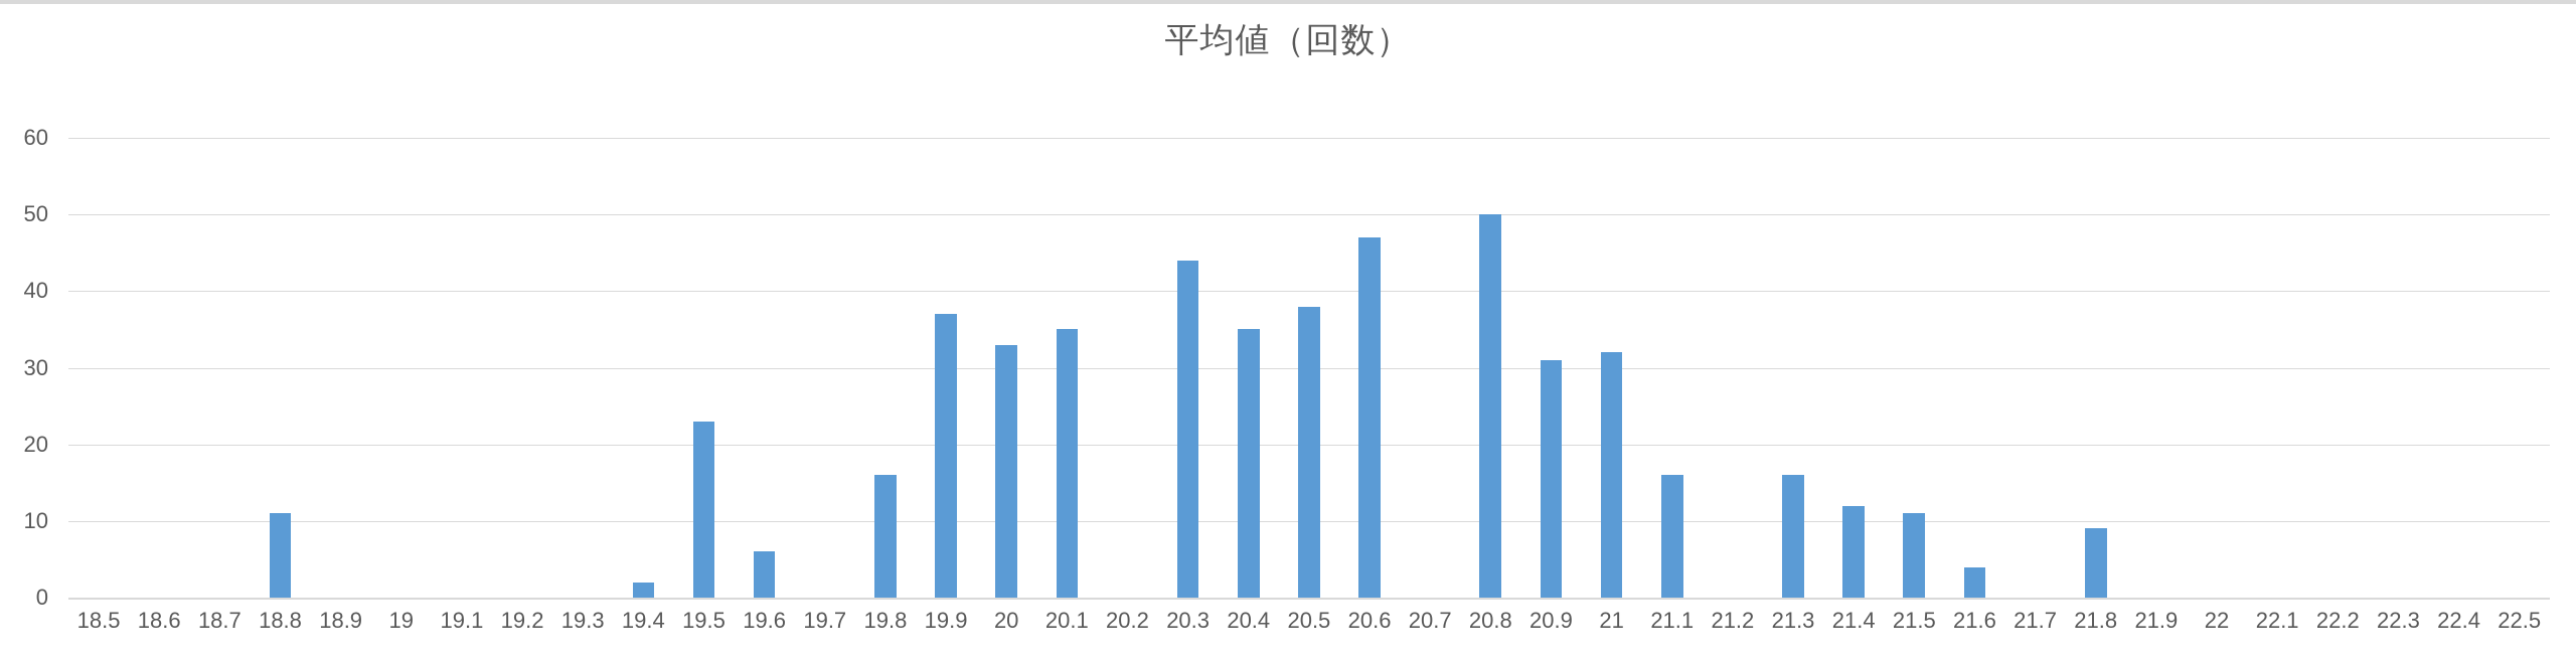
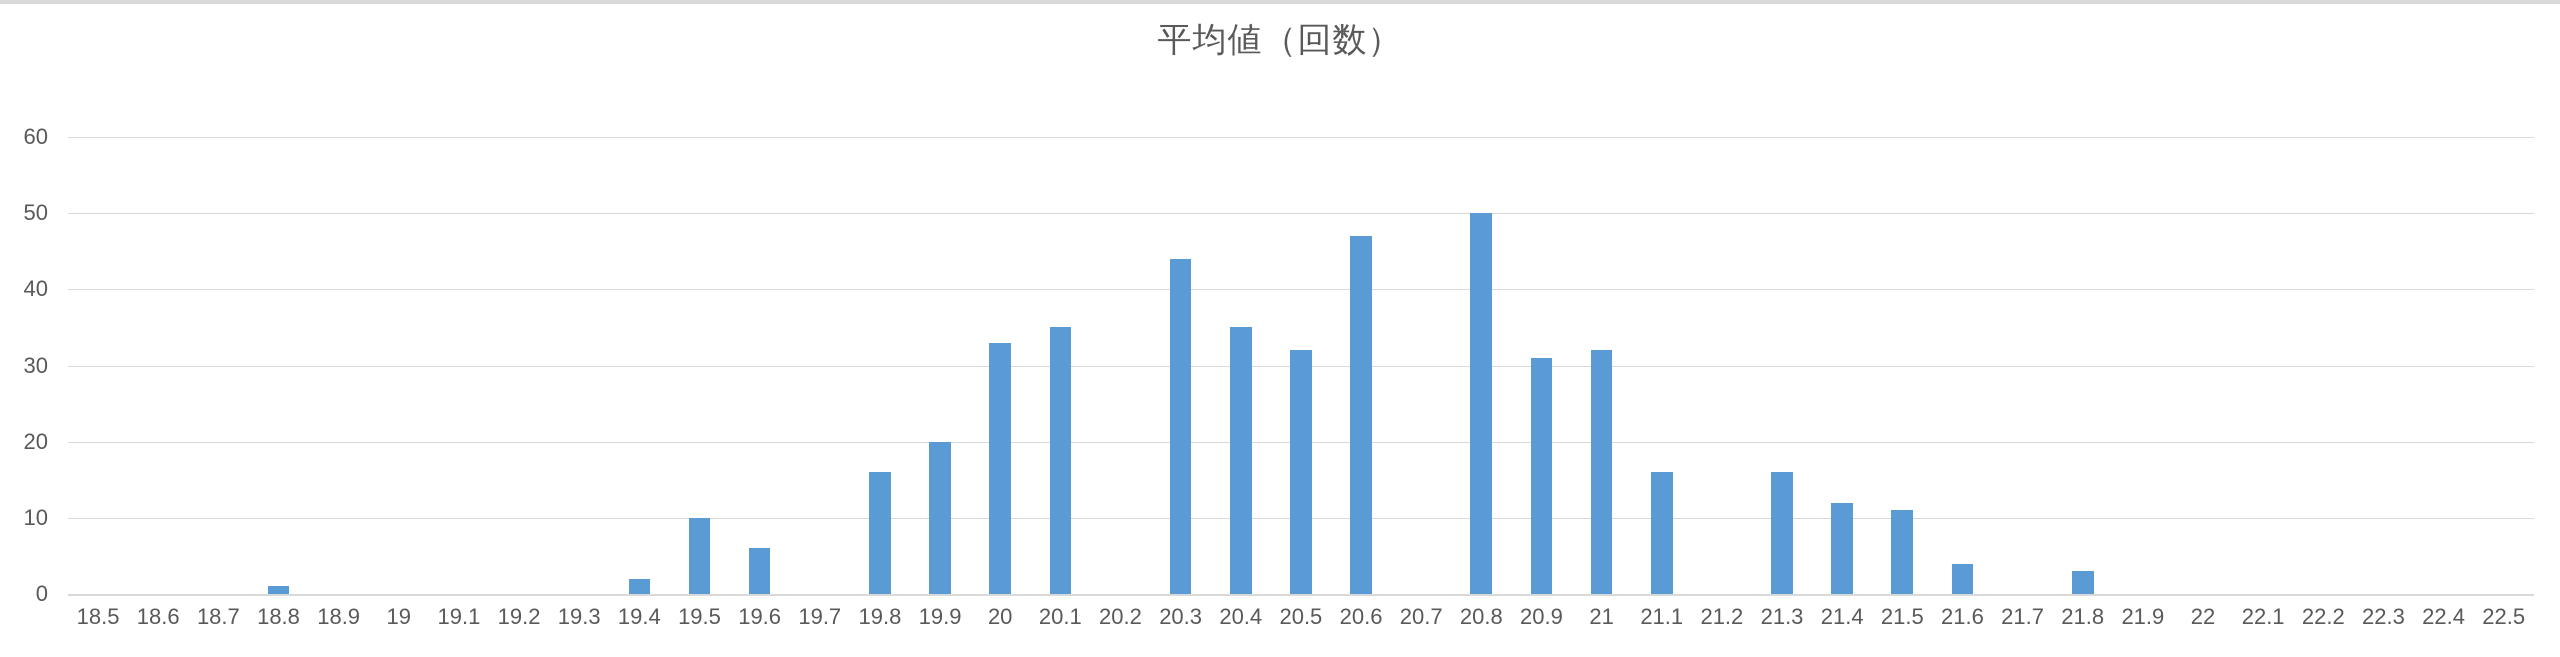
18.8: 11 -> 1
19.5: 23 -> 10
19.9: 37 -> 20
20.5: 38 -> 32
21.8: 9 -> 3
